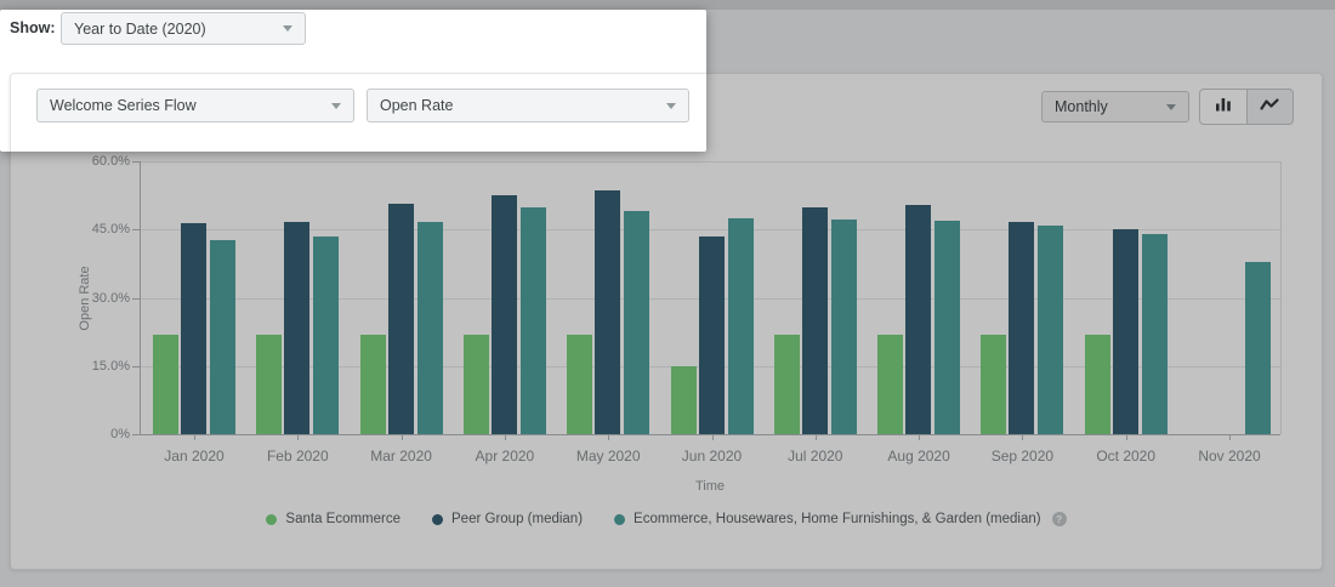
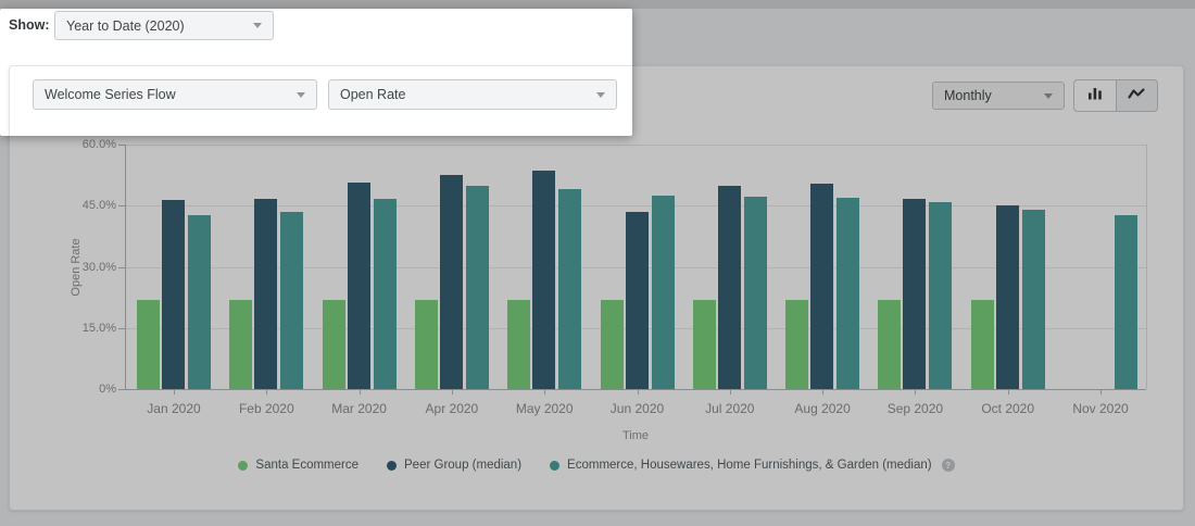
Santa Ecommerce/Jun 2020: 15% -> 22%
Ecommerce, Housewares, Home Furnishings, & Garden (median)/Nov 2020: 38% -> 43%
